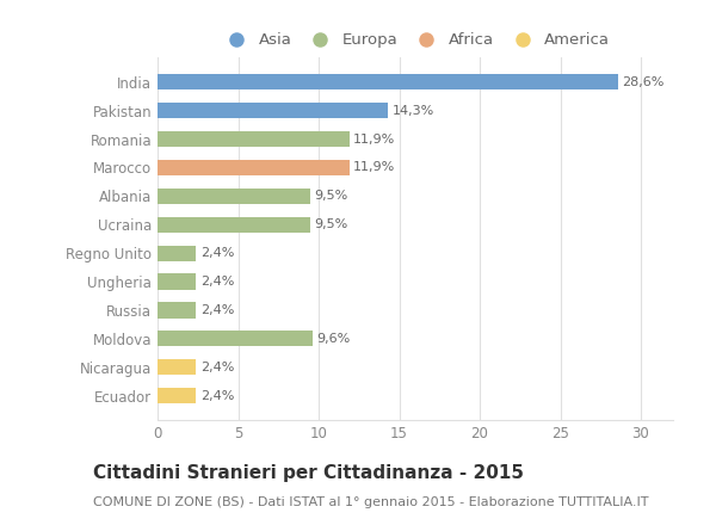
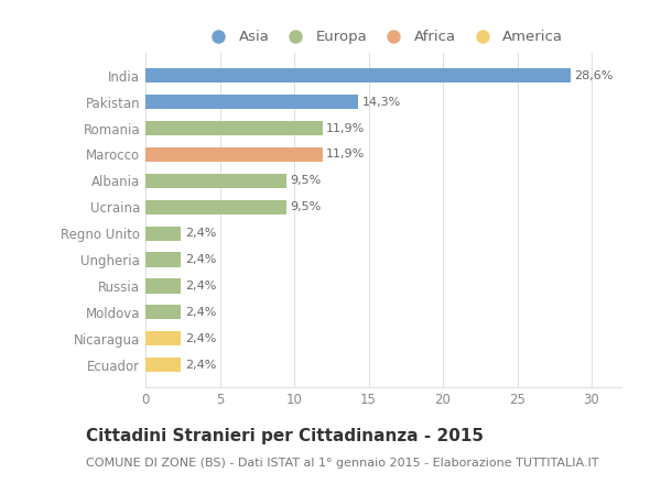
Moldova: 9,6% -> 2,4%
